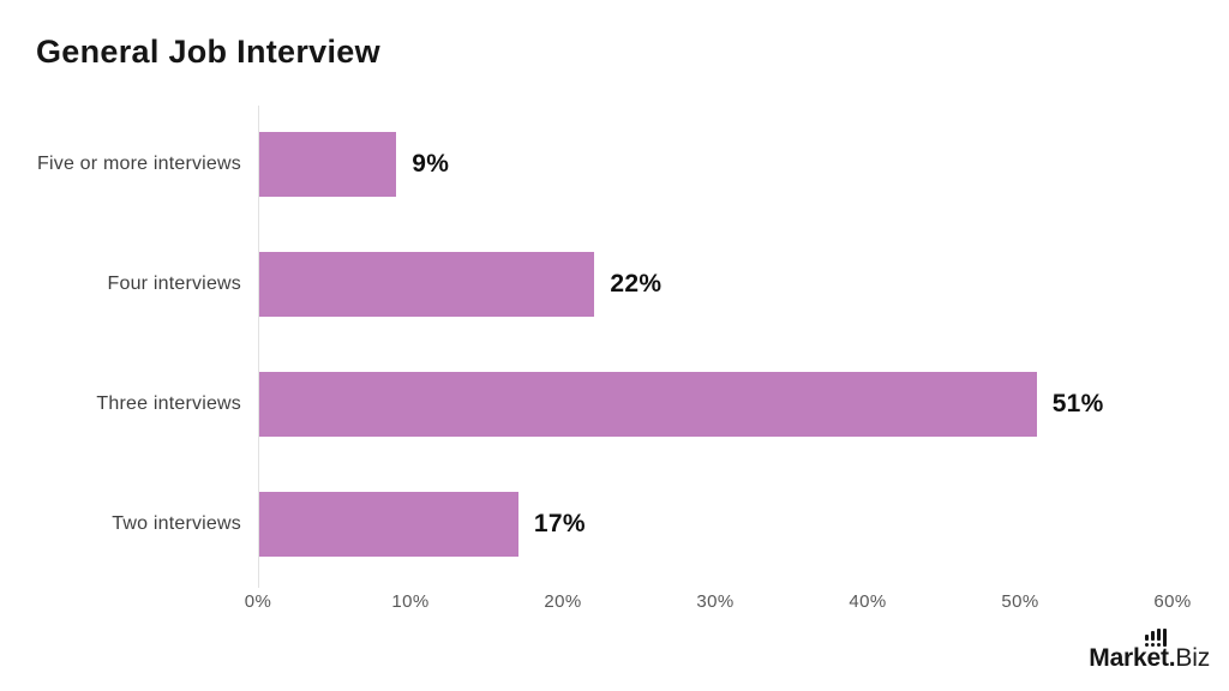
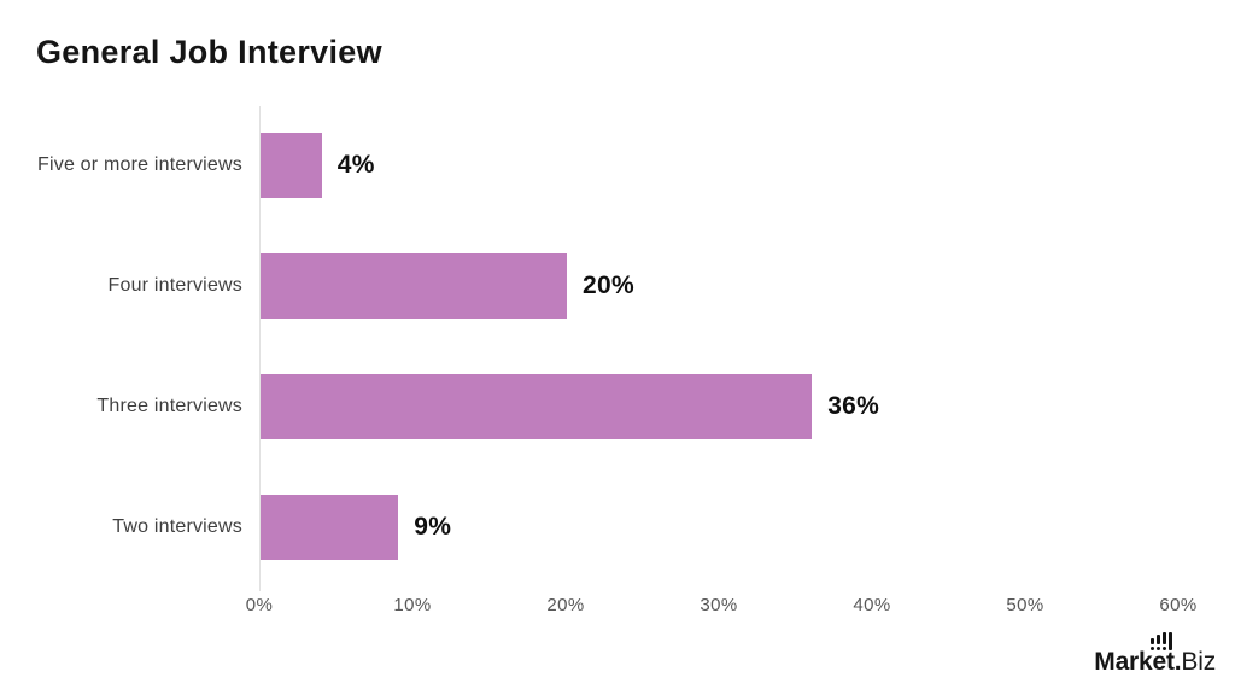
Five or more interviews: 9% -> 4%
Four interviews: 22% -> 20%
Three interviews: 51% -> 36%
Two interviews: 17% -> 9%
